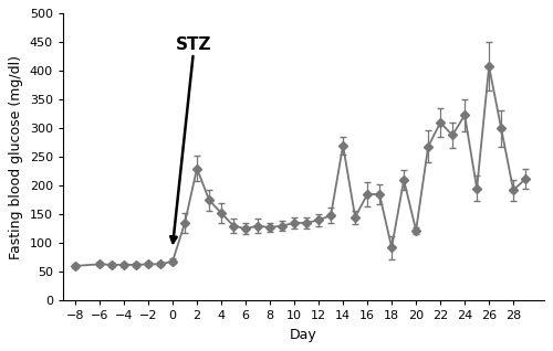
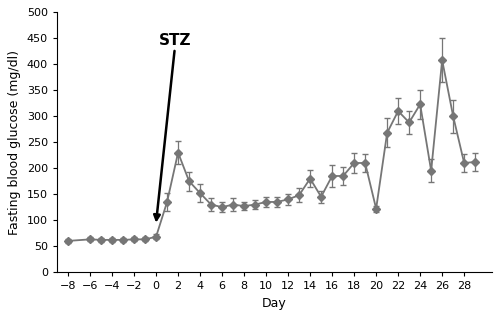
14: 270 -> 180
18: 92 -> 210
28: 192 -> 210
